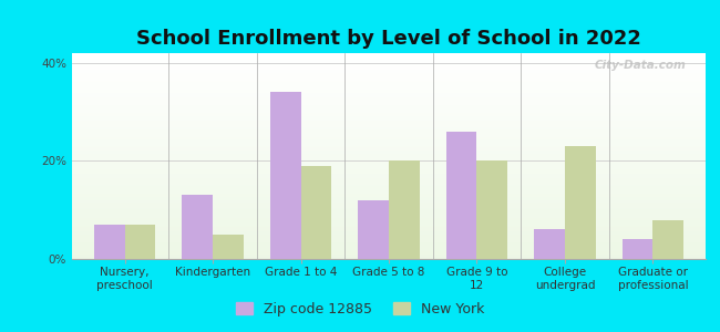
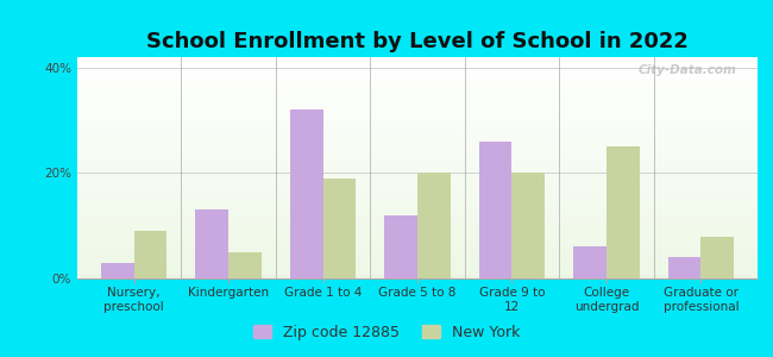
Zip code 12885/Nursery, preschool: 7% -> 3%
New York/Nursery, preschool: 7% -> 9%
Zip code 12885/Grade 1 to 4: 34% -> 32%
New York/College undergrad: 23% -> 25%
